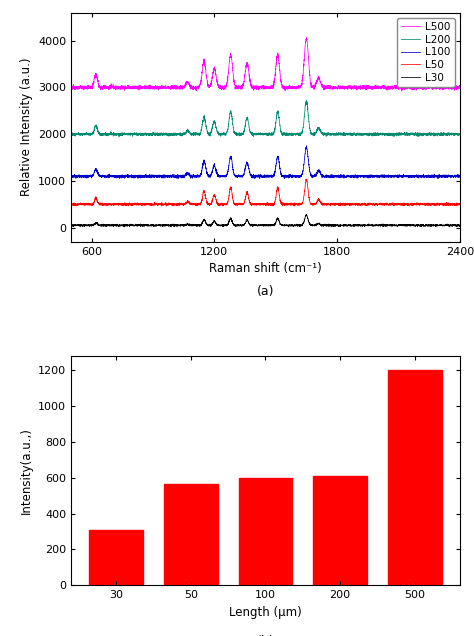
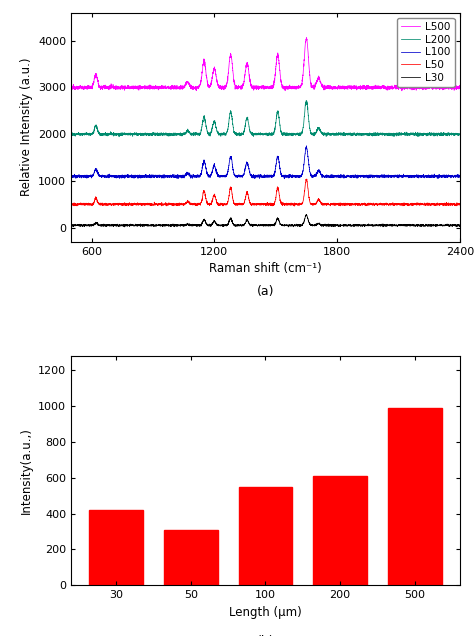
30: 310 -> 420
50: 560 -> 310
100: 600 -> 550
500: 1200 -> 990
